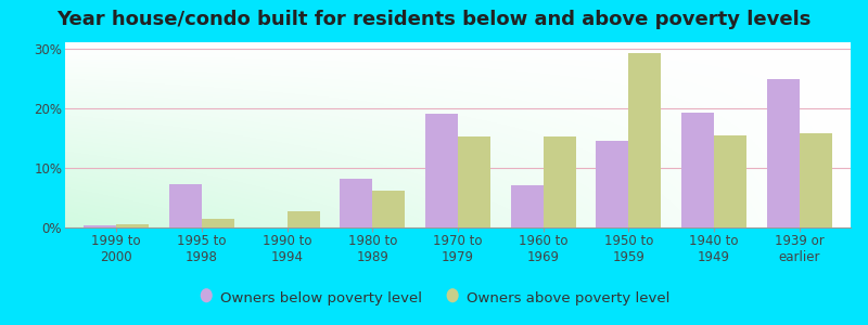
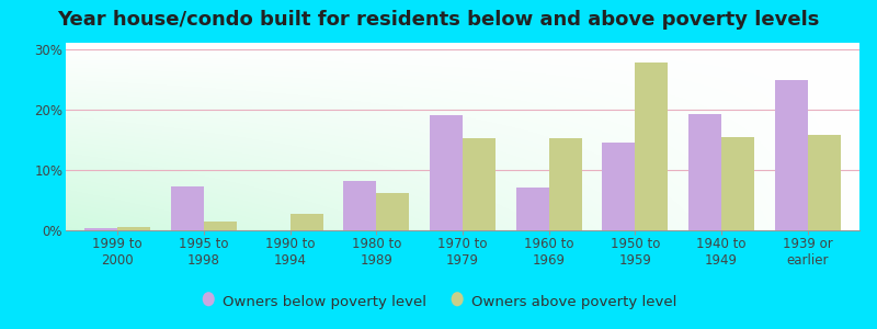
Owners above poverty level/1950 to 1959: 29.2% -> 27.8%
